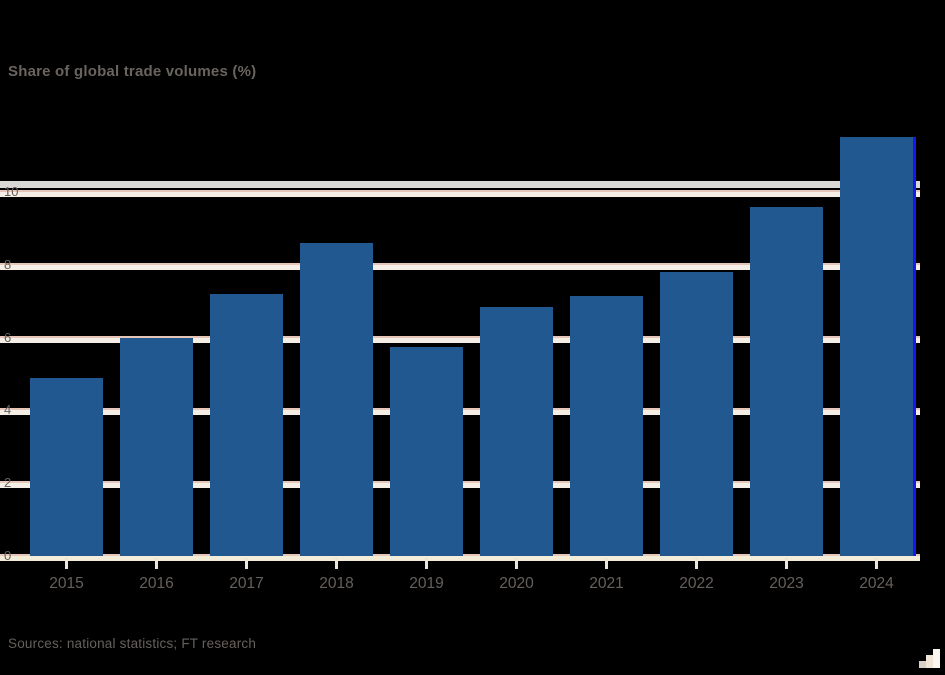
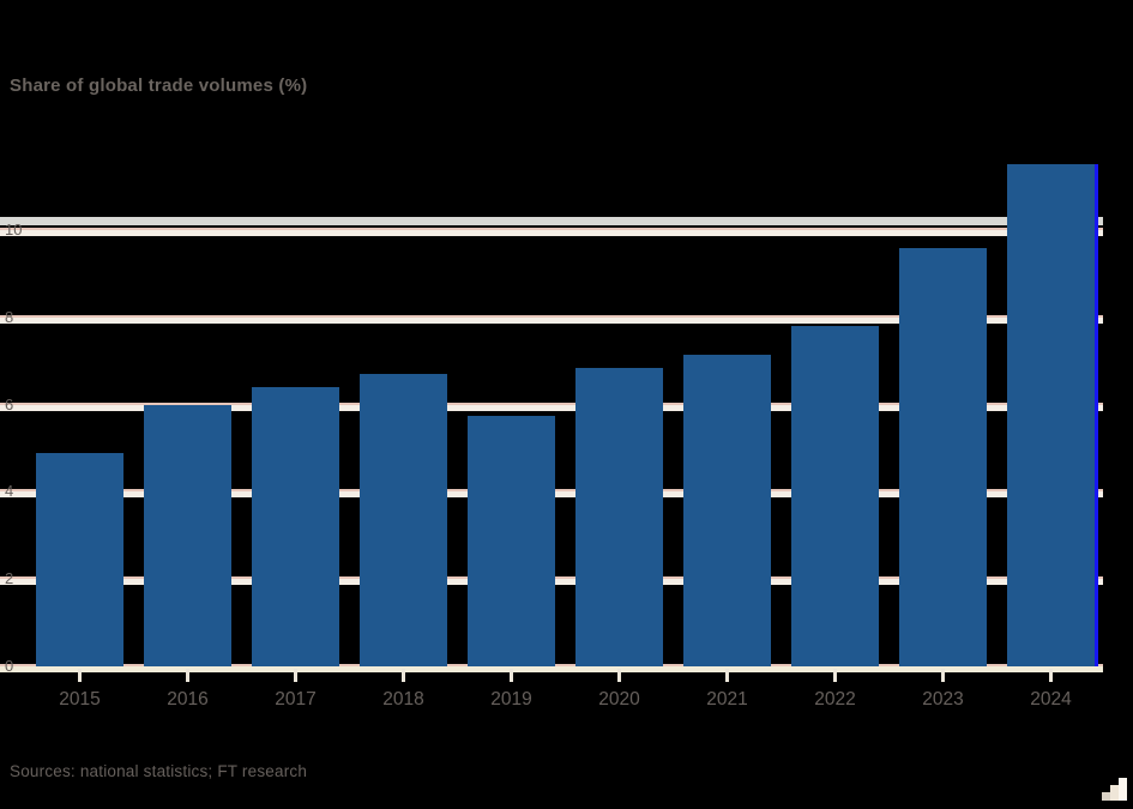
2017: 7.2 -> 6.4
2018: 8.6 -> 6.7
